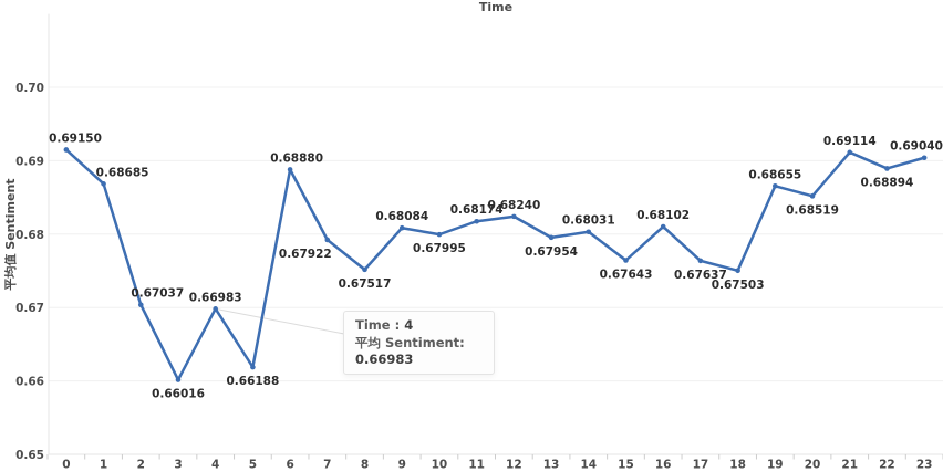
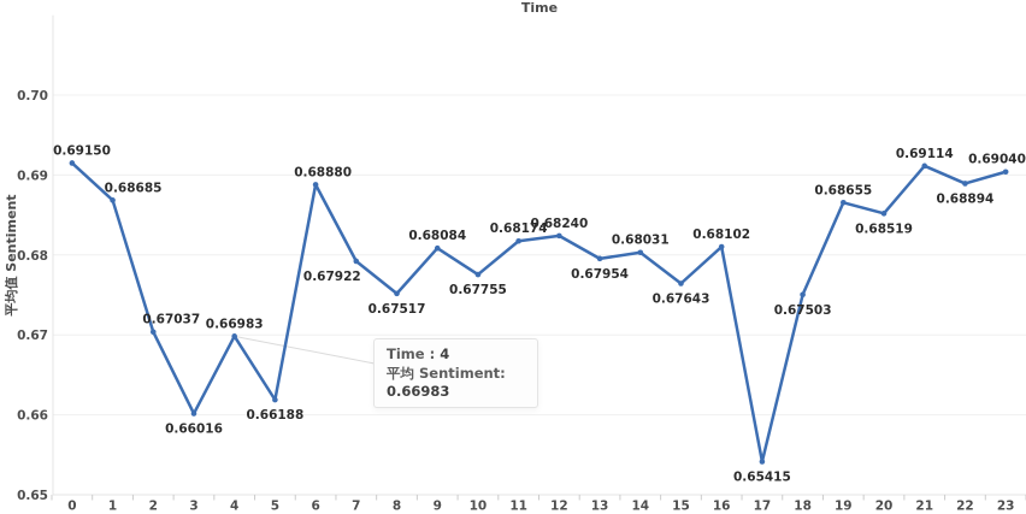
10: 0.67995 -> 0.67755
17: 0.67637 -> 0.65415
